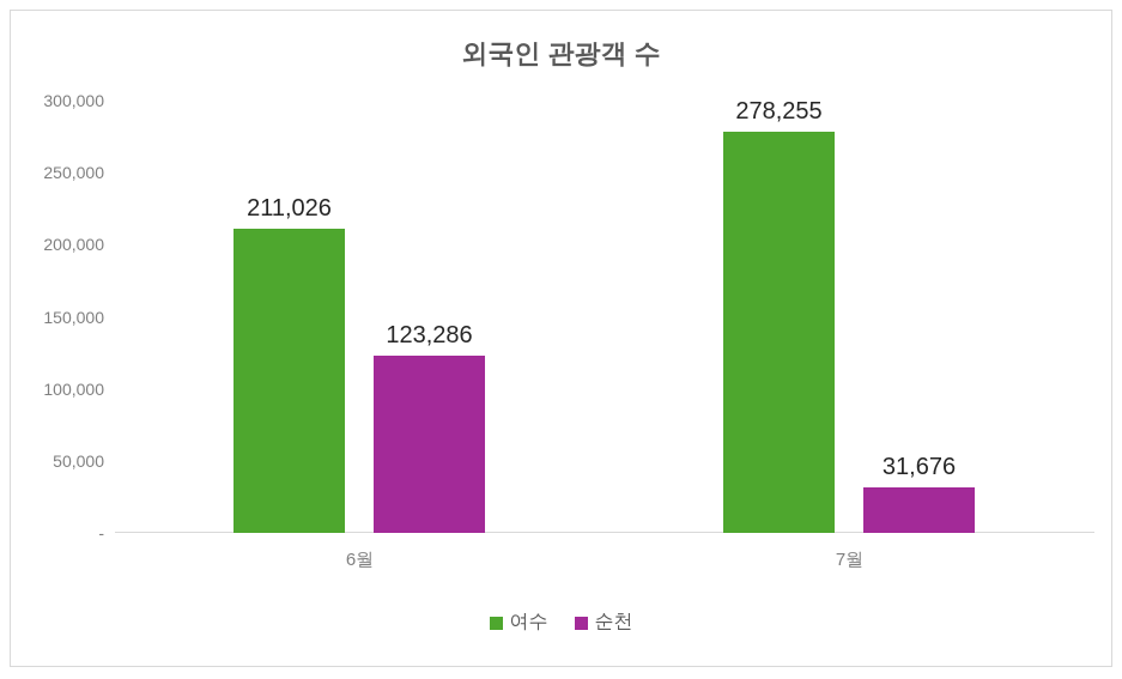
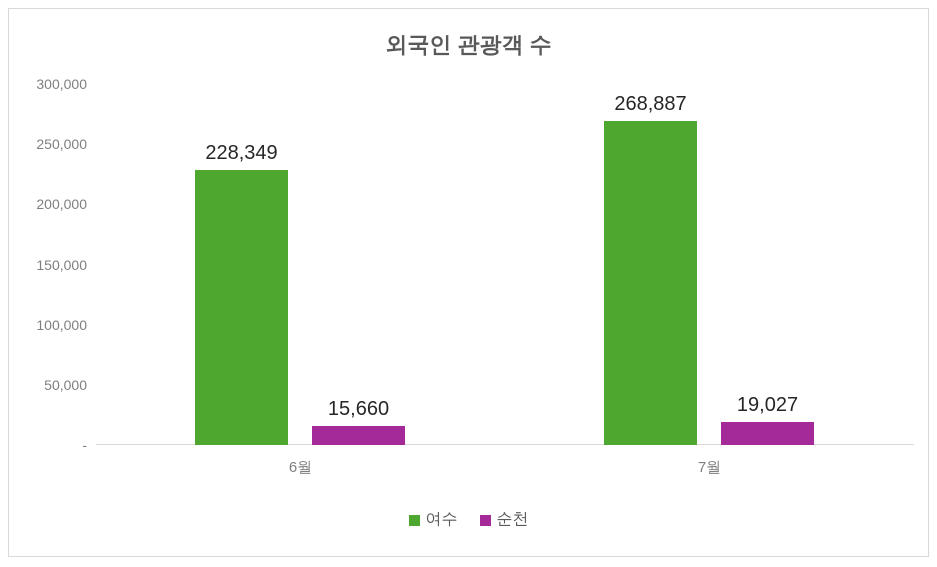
여수/6월: 211,026 -> 228,349
순천/6월: 123,286 -> 15,660
여수/7월: 278,255 -> 268,887
순천/7월: 31,676 -> 19,027
